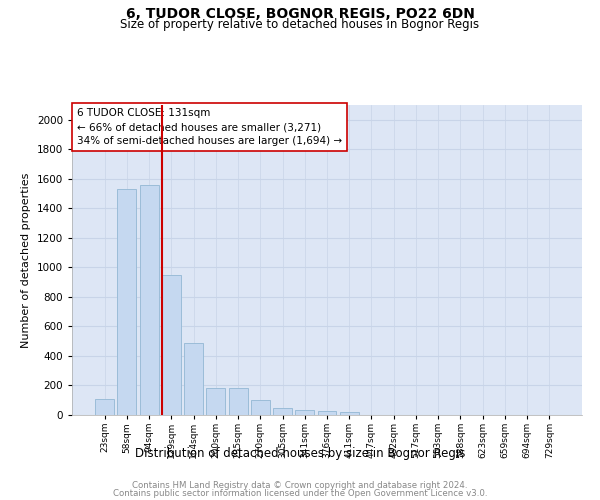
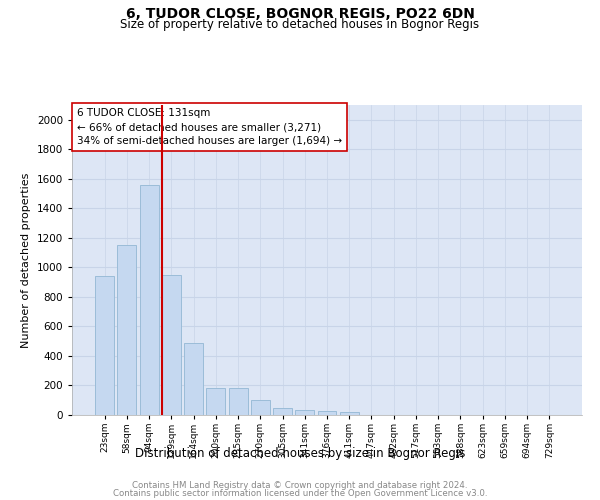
23sqm: 110 -> 940
58sqm: 1530 -> 1150
